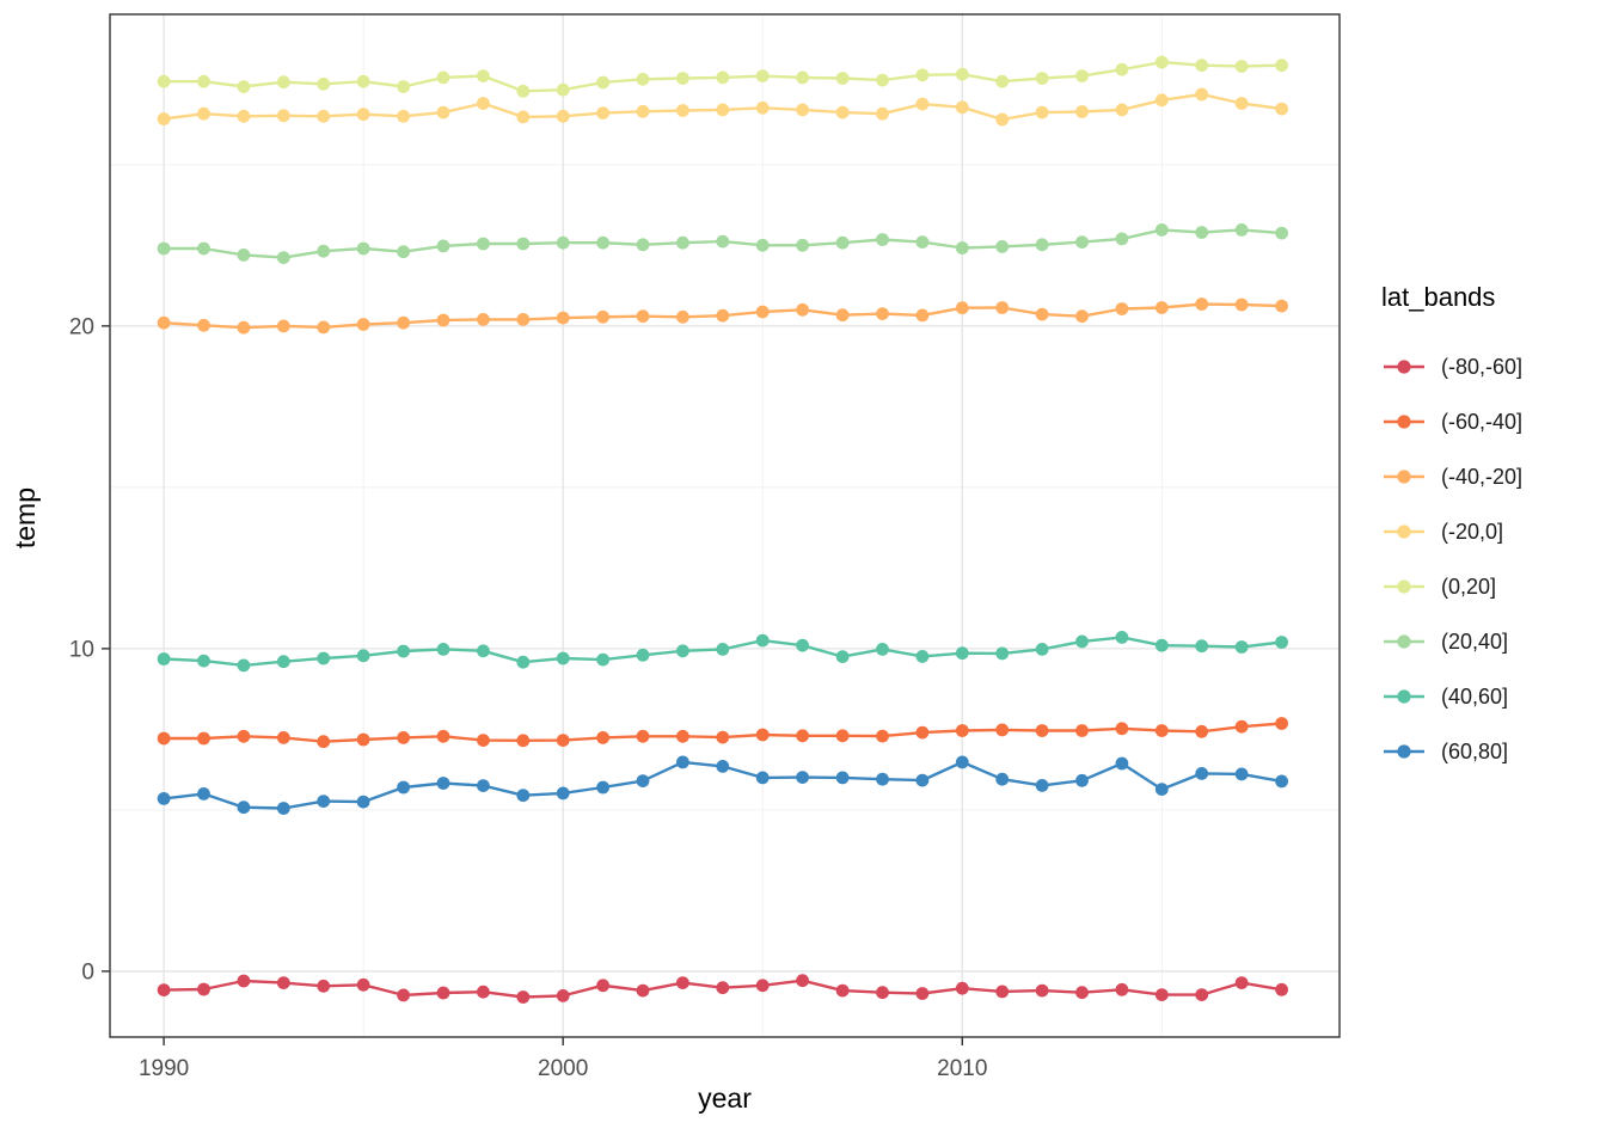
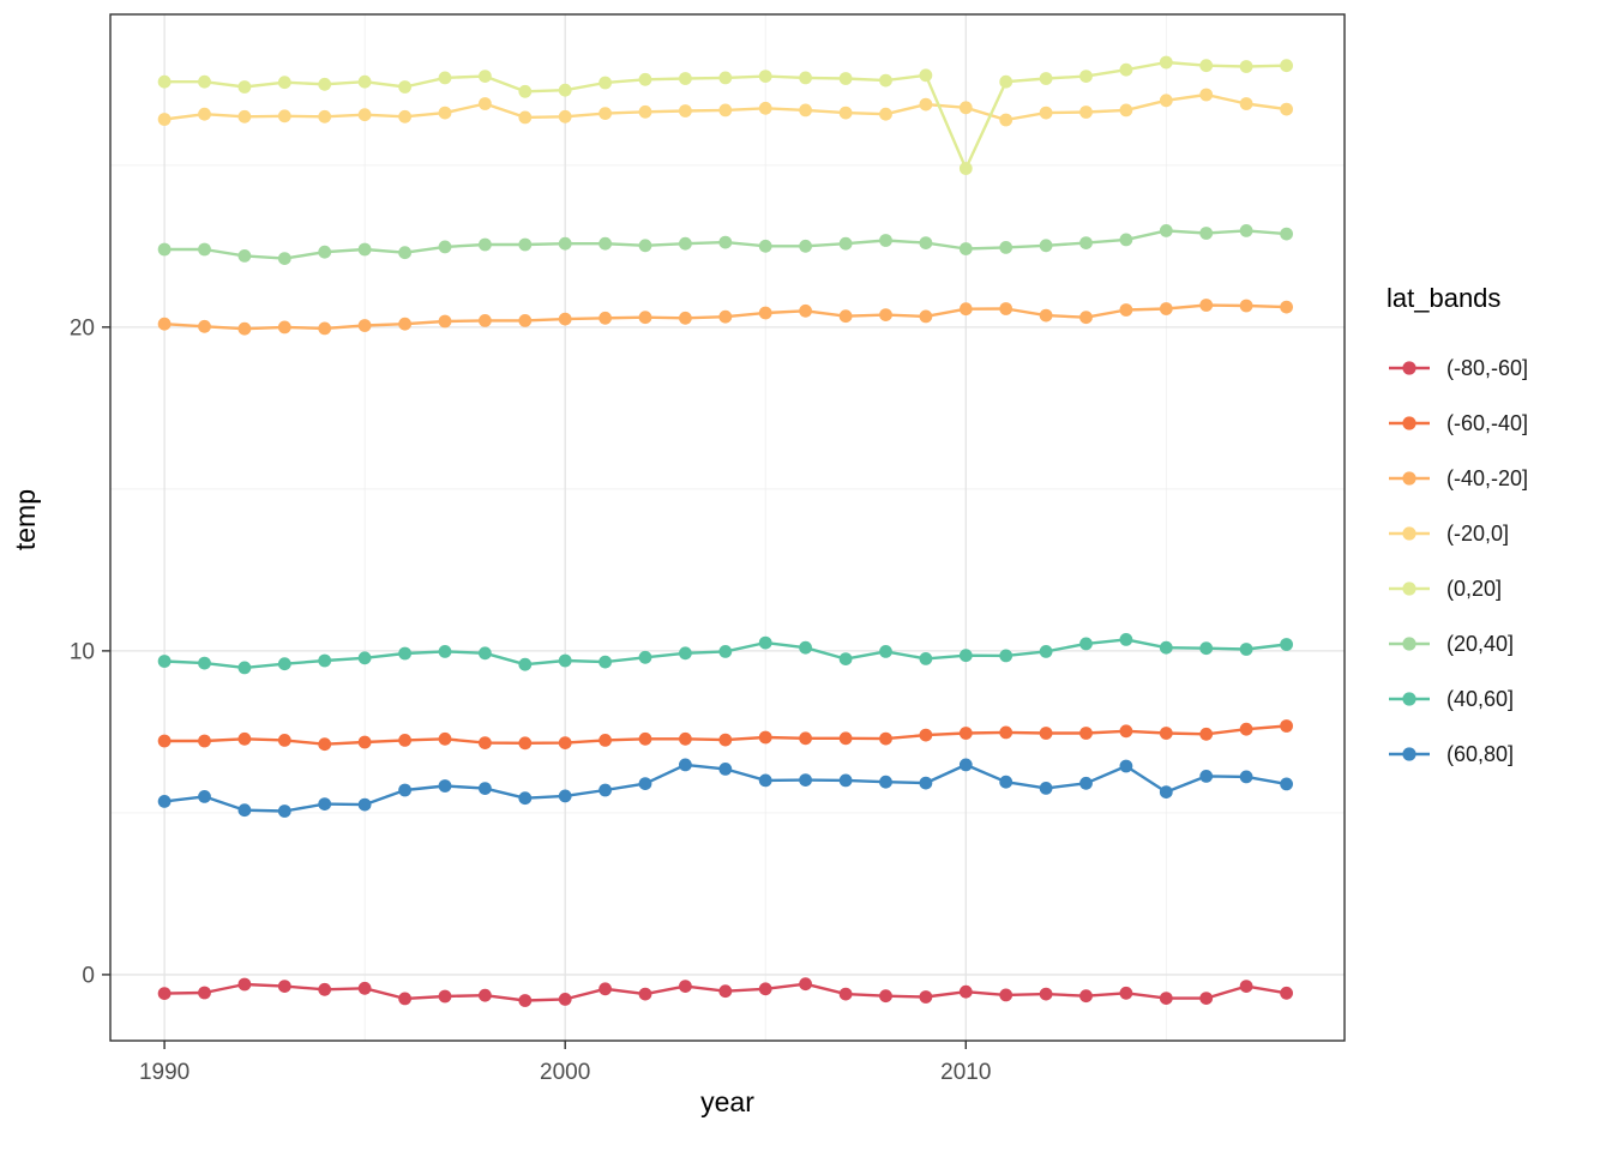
(0,20]/2010: 27.8 -> 24.9
